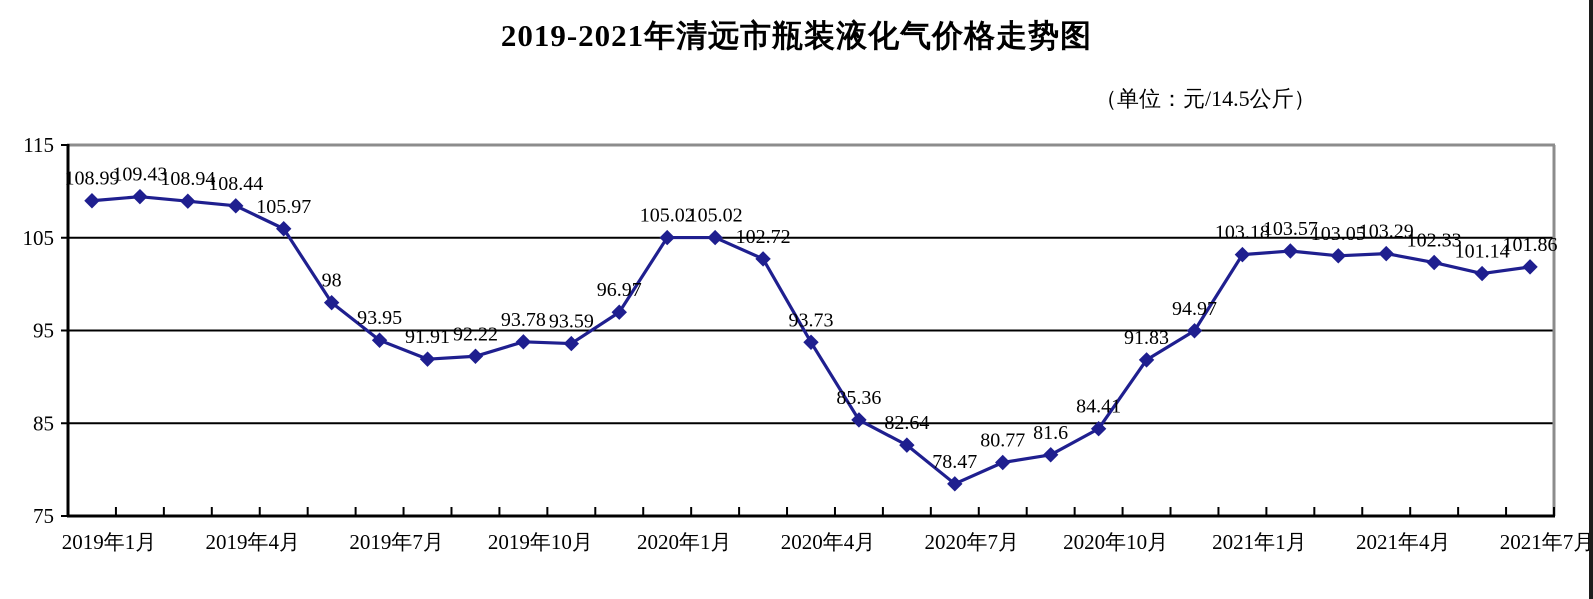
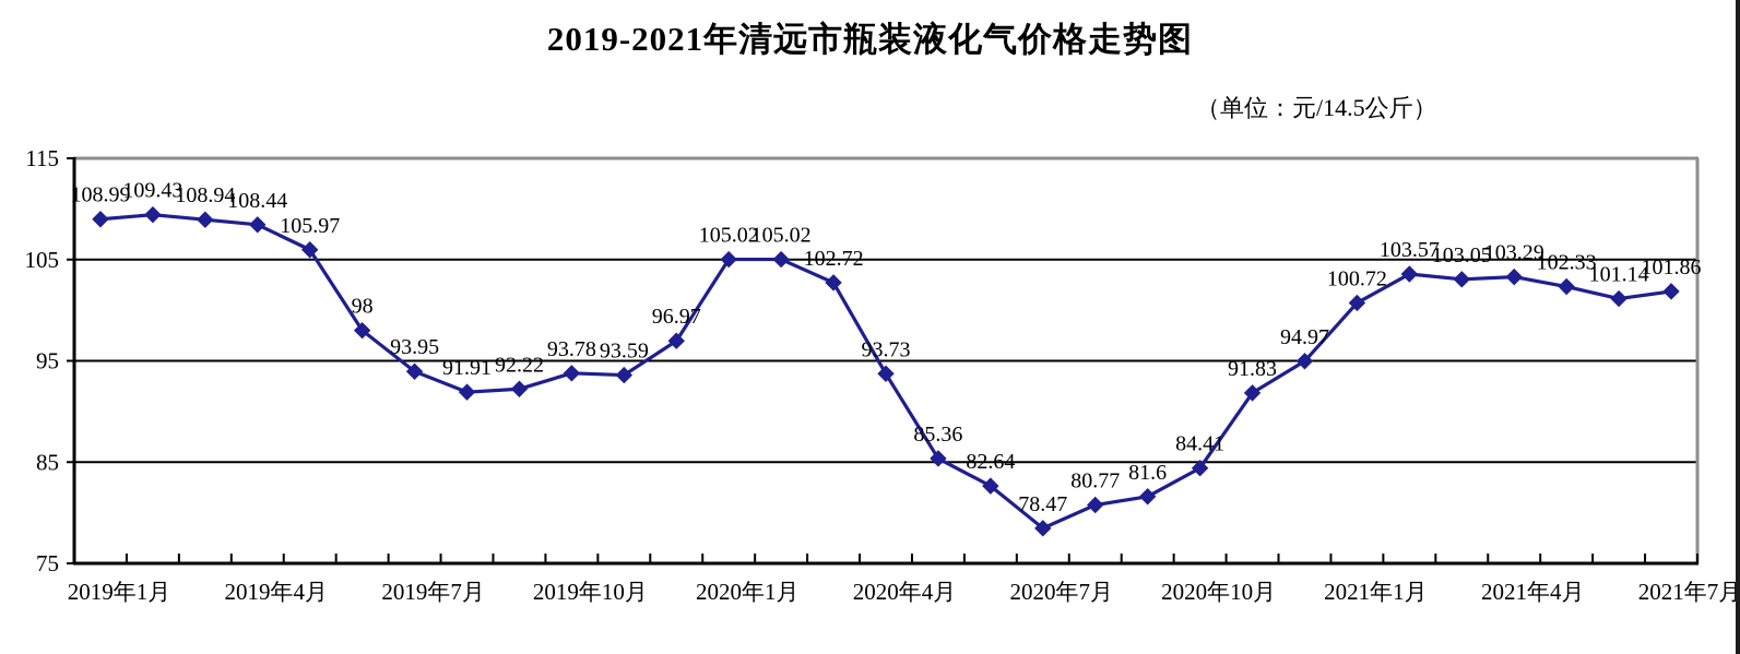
2021年1月: 103.18 -> 100.72
